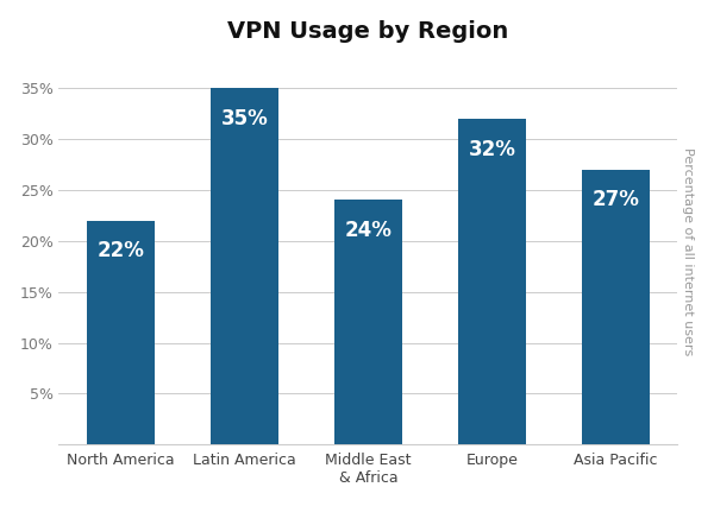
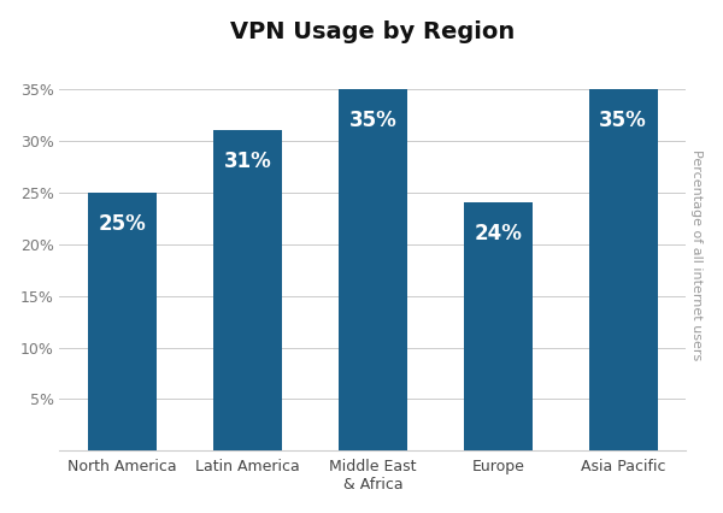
North America: 22% -> 25%
Latin America: 35% -> 31%
Middle East & Africa: 24% -> 35%
Europe: 32% -> 24%
Asia Pacific: 27% -> 35%
